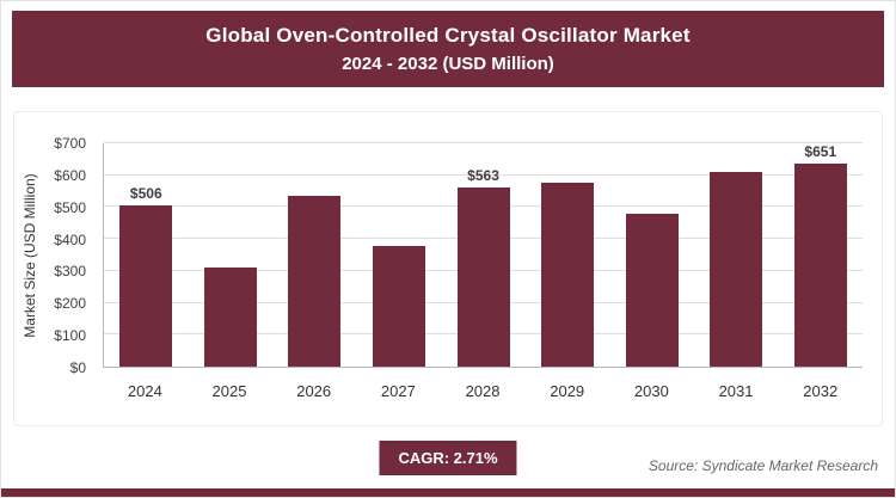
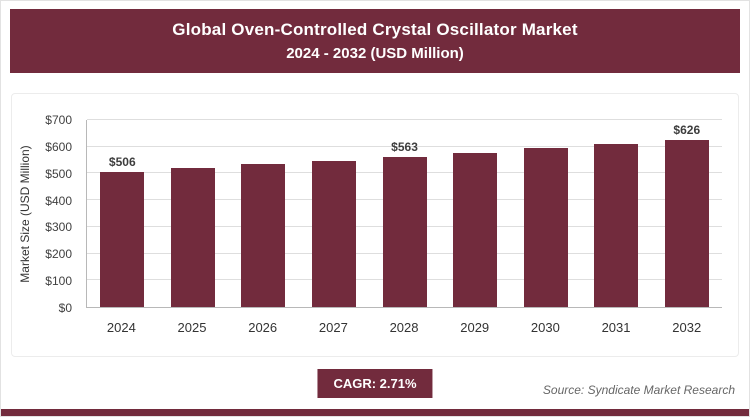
2025: $310 -> $520
2027: $380 -> $550
2030: $480 -> $590
2032: $651 -> $626
